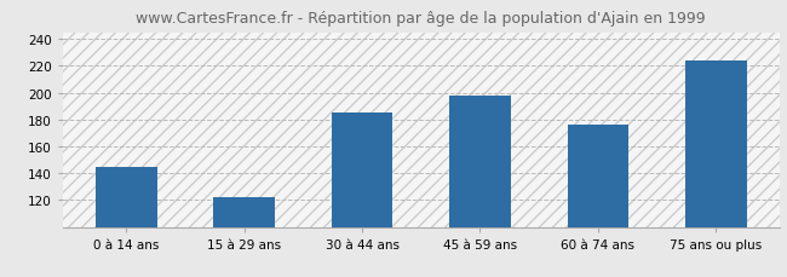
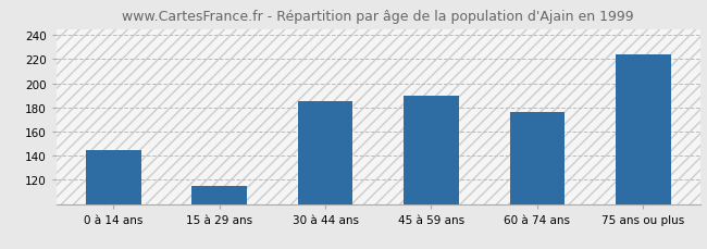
15 à 29 ans: 122 -> 115
45 à 59 ans: 198 -> 190
